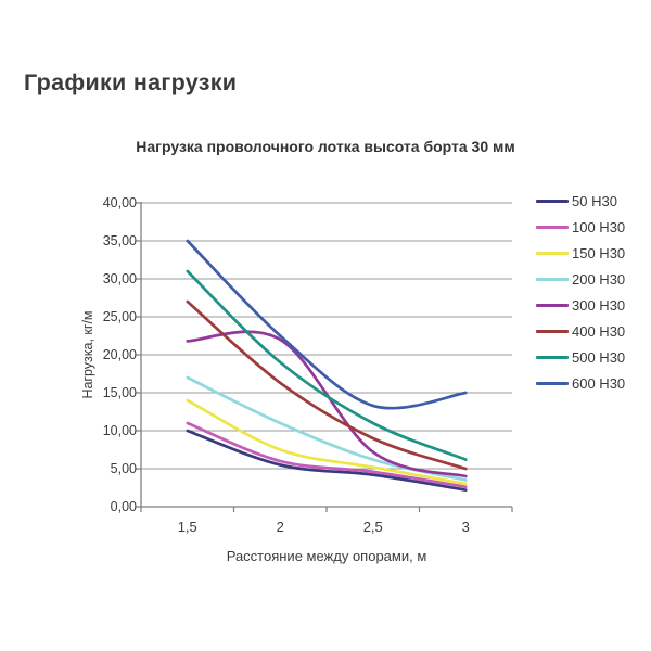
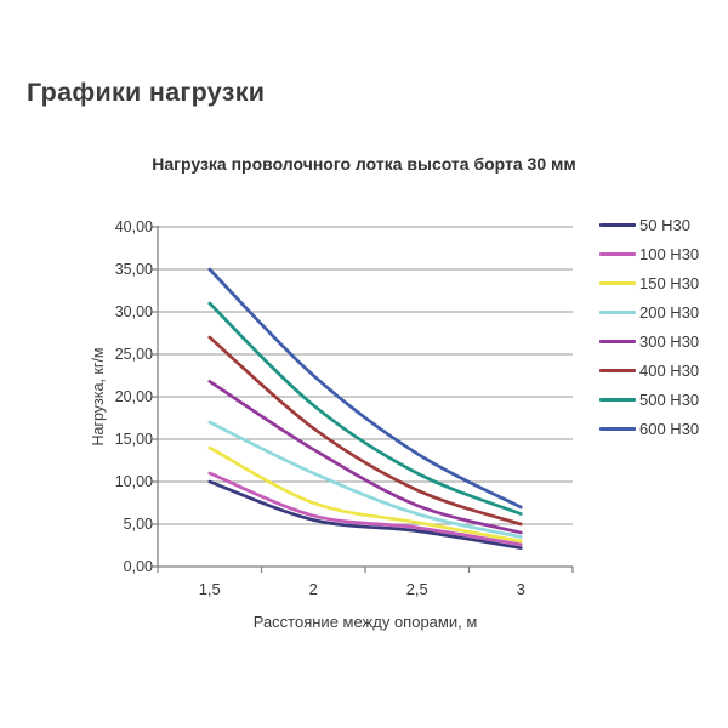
300 Н30/2: 22 -> 14
600 Н30/3: 15 -> 7
